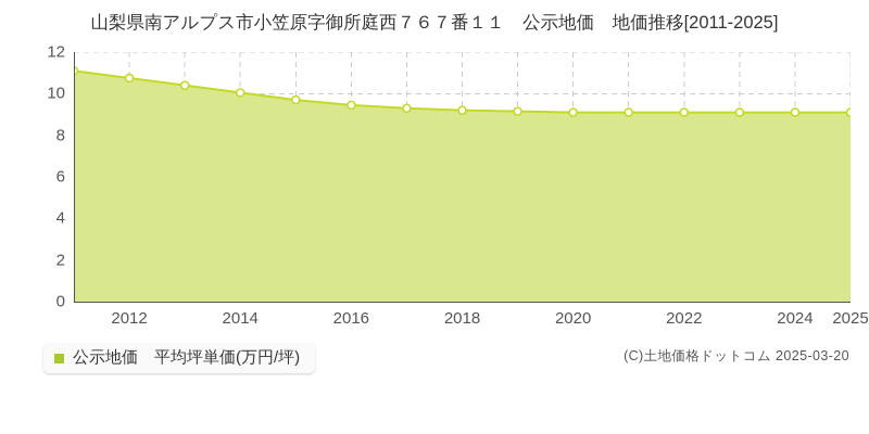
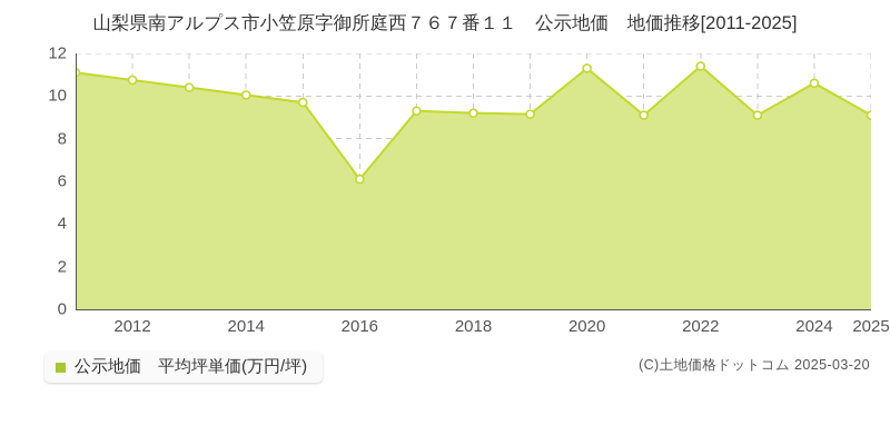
2016: 9.4 -> 6.1
2020: 9.1 -> 11.3
2022: 9.1 -> 11.4
2024: 9.1 -> 10.6
